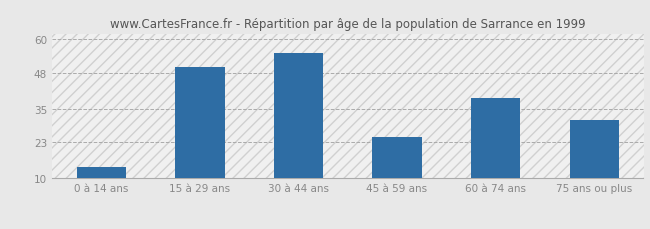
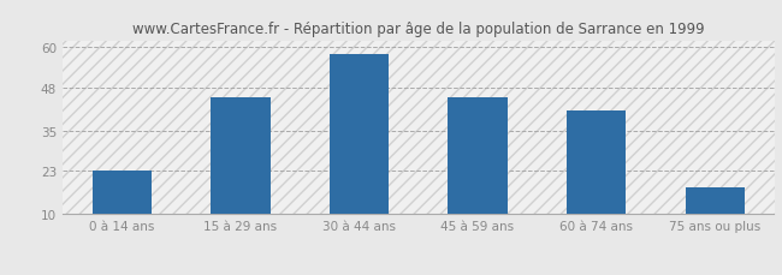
0 à 14 ans: 14 -> 23
15 à 29 ans: 50 -> 45
30 à 44 ans: 55 -> 58
45 à 59 ans: 25 -> 45
60 à 74 ans: 39 -> 41
75 ans ou plus: 31 -> 18
